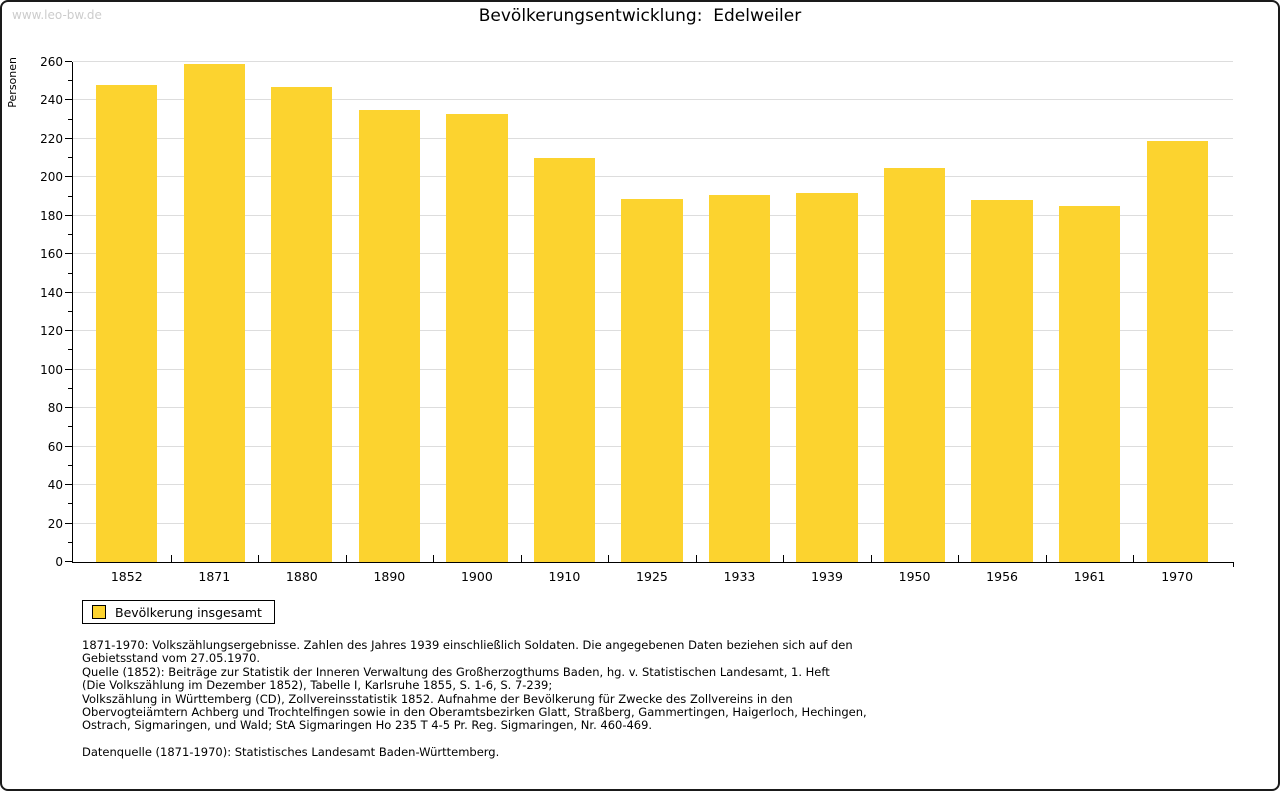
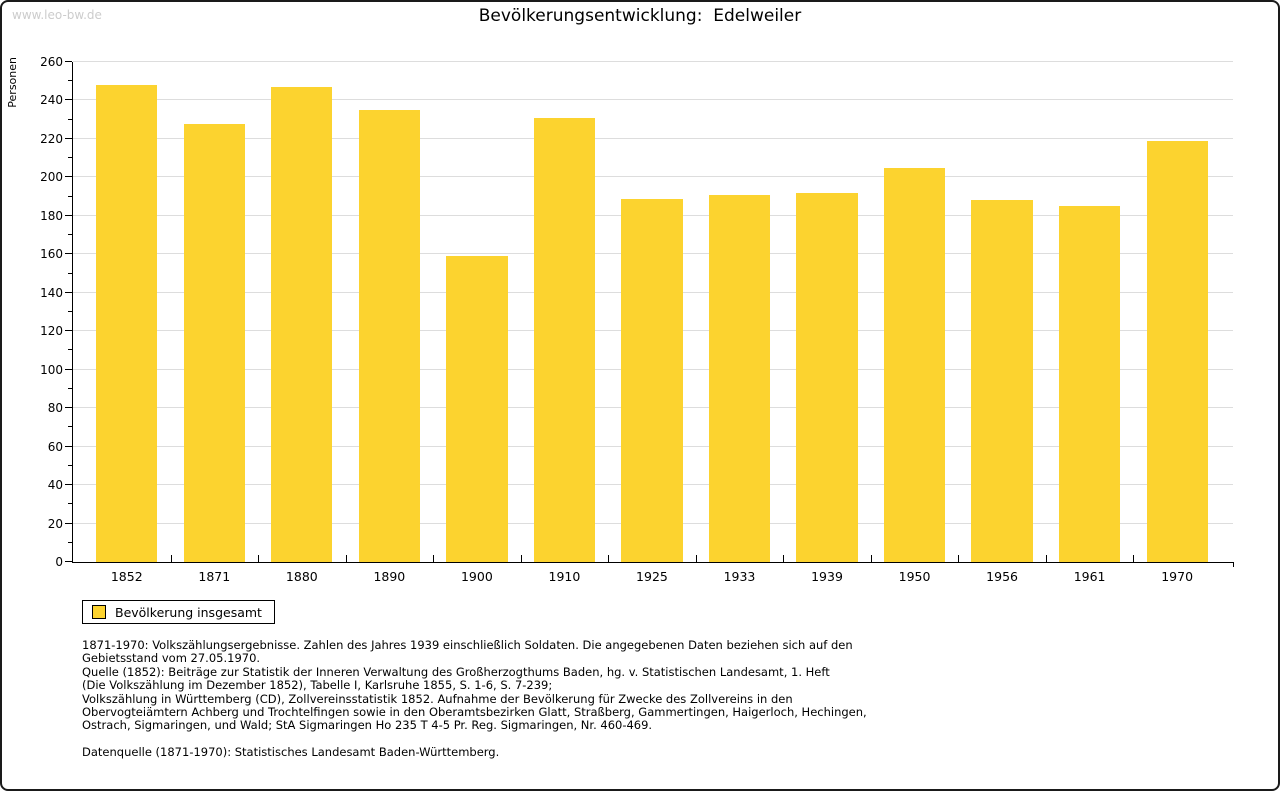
1871: 259 -> 228
1900: 233 -> 159
1910: 210 -> 231
